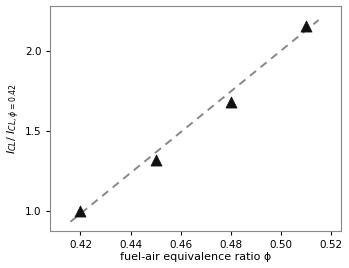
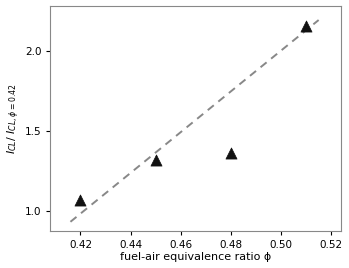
0.42: 1.00 -> 1.07
0.48: 1.68 -> 1.36
